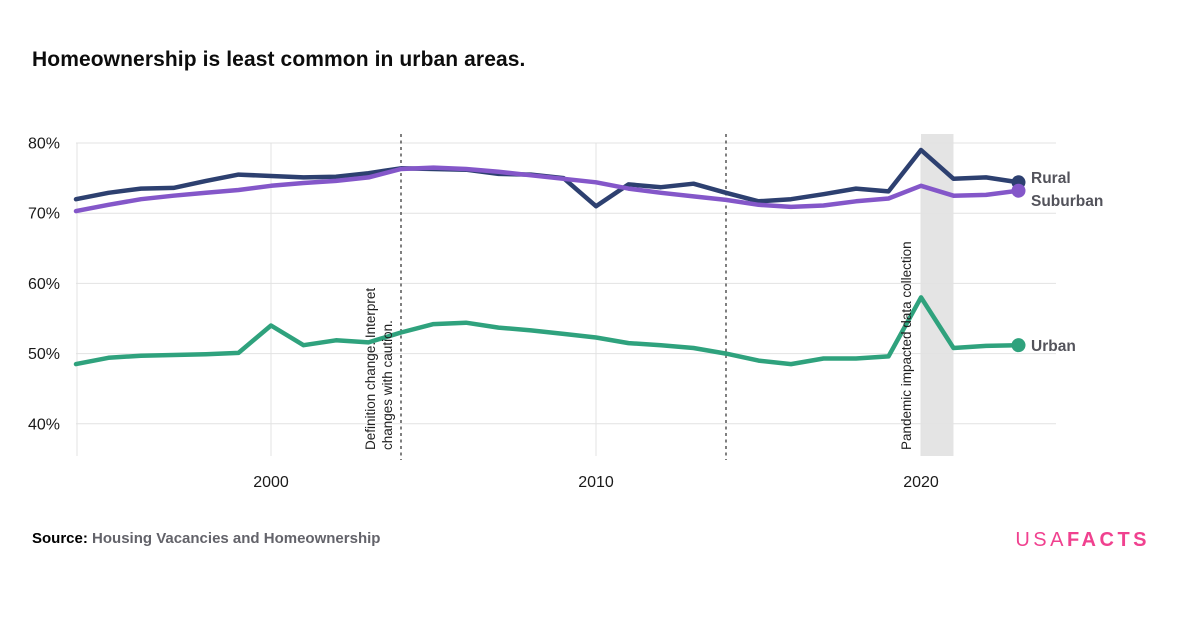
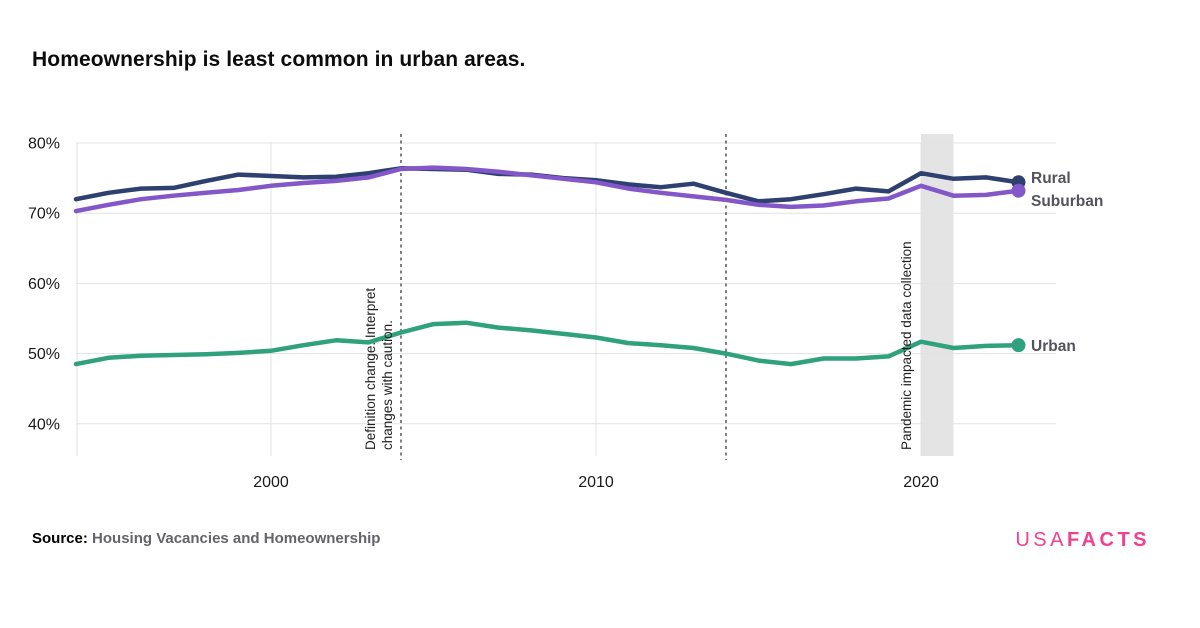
Urban/2000: 54% -> 50%
Rural/2010: 71% -> 75%
Rural/2020: 79% -> 76%
Urban/2020: 58% -> 52%
